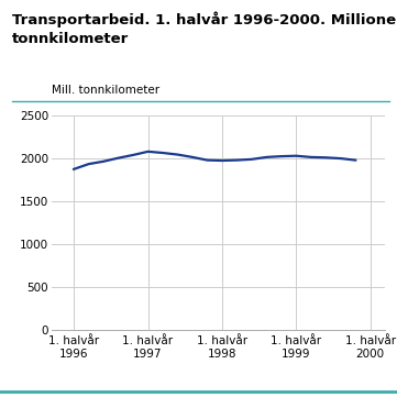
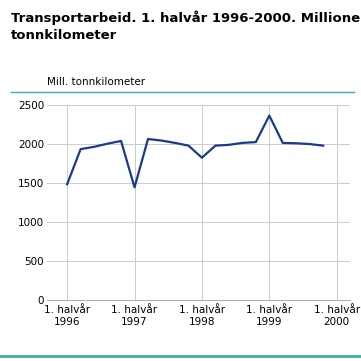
1. halvår 1996: 1870 -> 1480
1. halvår 1997: 2080 -> 1440
1. halvår 1998: 1970 -> 1820
1. halvår 1999: 2020 -> 2360
